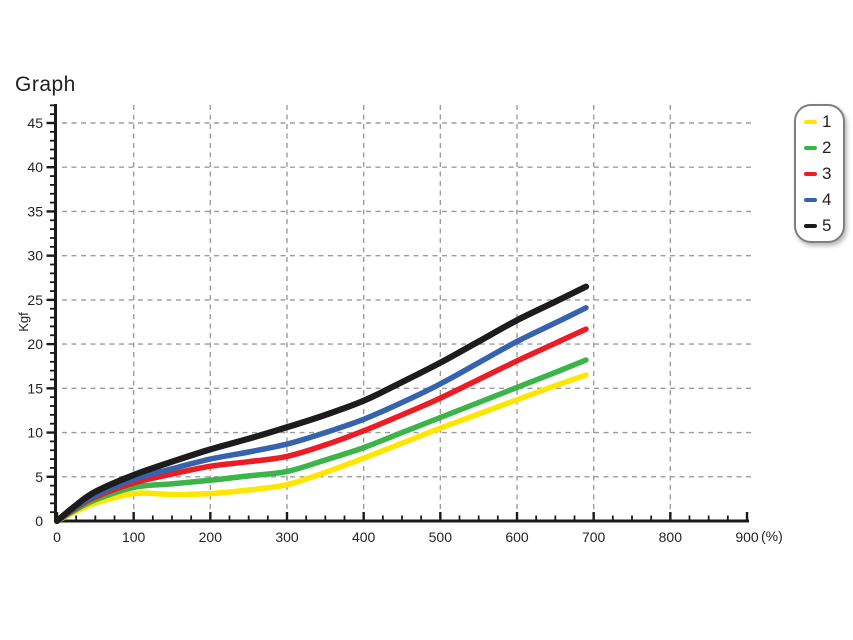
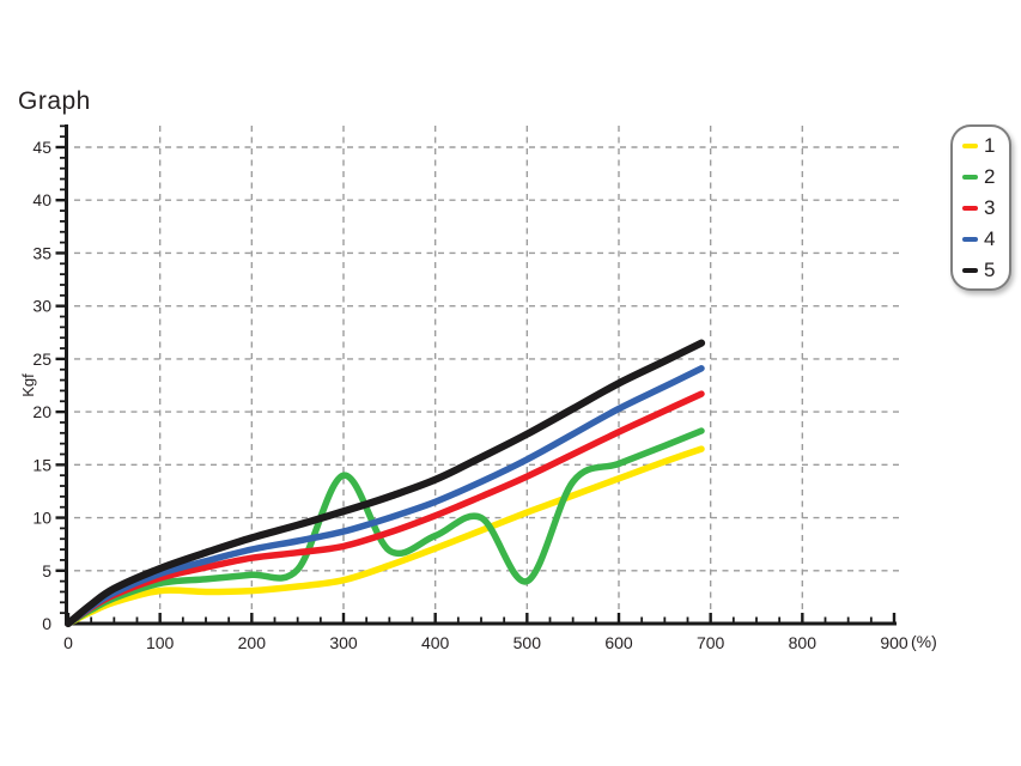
2/300: 6 -> 14
2/500: 12 -> 4
